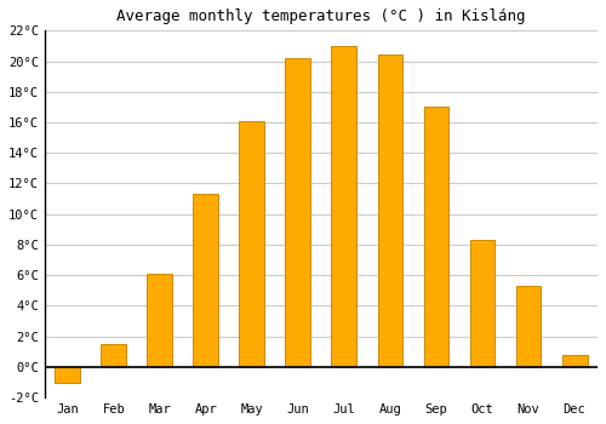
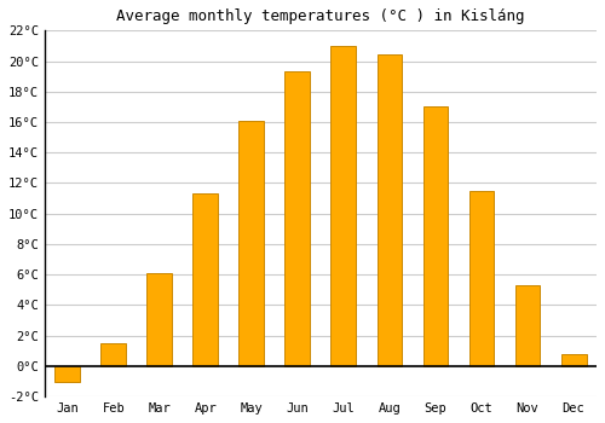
Jun: 20.2°C -> 19.3°C
Oct: 8.3°C -> 11.5°C
